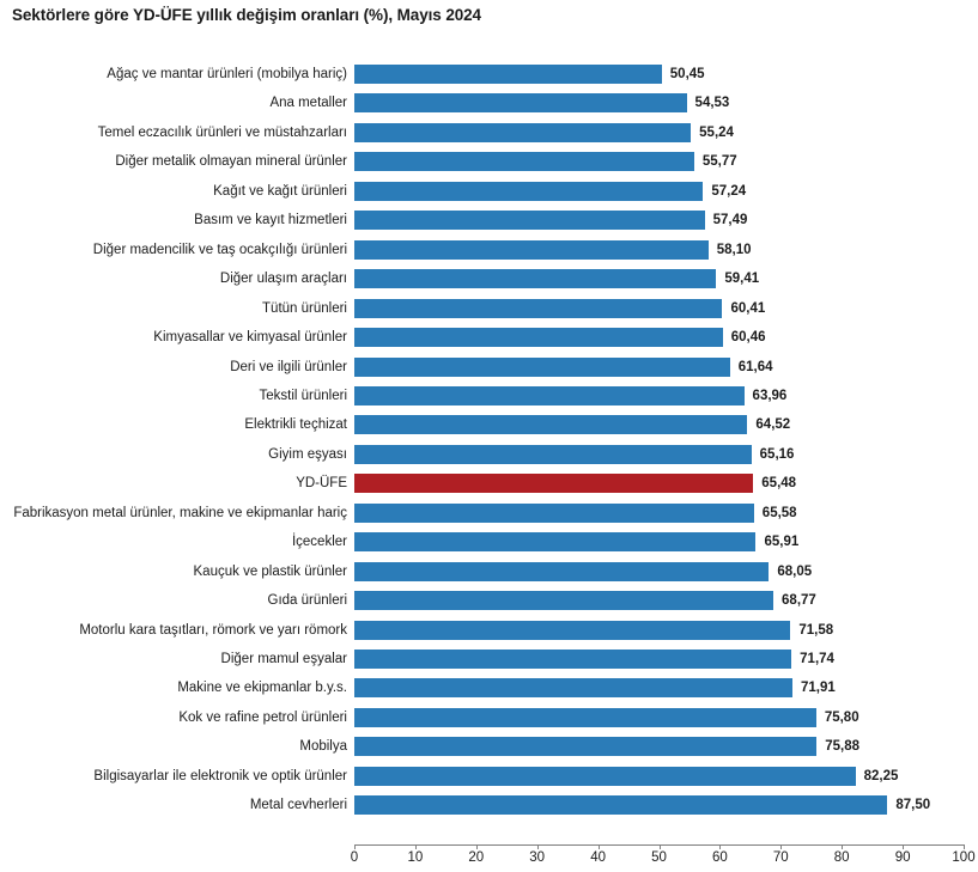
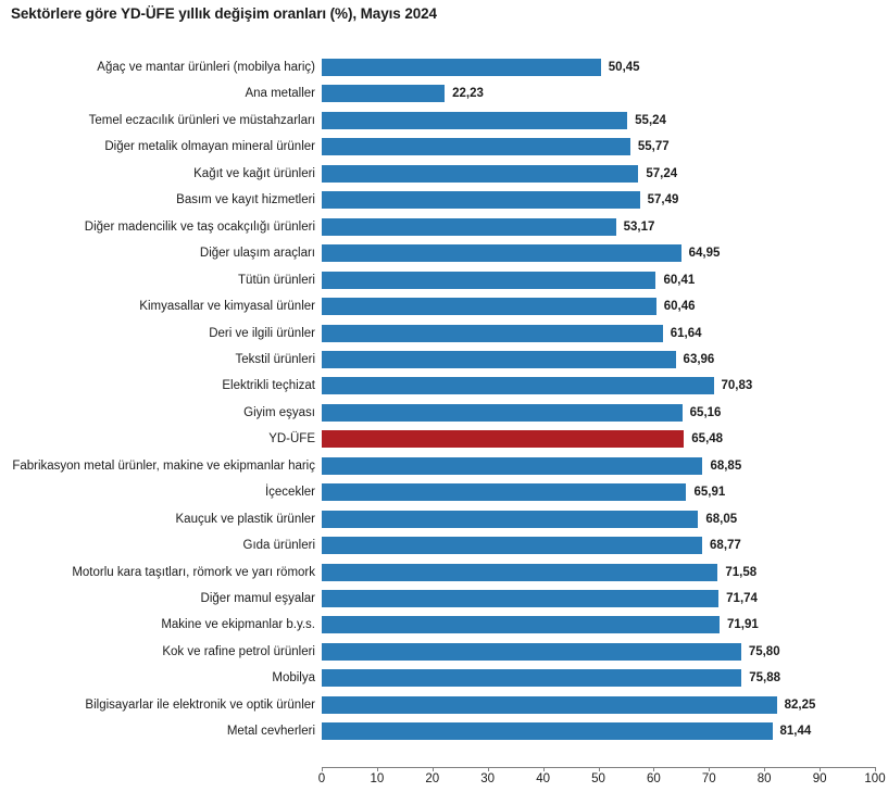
Ana metaller: 54,53 -> 22,23
Diğer madencilik ve taş ocakçılığı ürünleri: 58,10 -> 53,17
Diğer ulaşım araçları: 59,41 -> 64,95
Elektrikli teçhizat: 64,52 -> 70,83
Fabrikasyon metal ürünler, makine ve ekipmanlar hariç: 65,58 -> 68,85
Metal cevherleri: 87,50 -> 81,44
